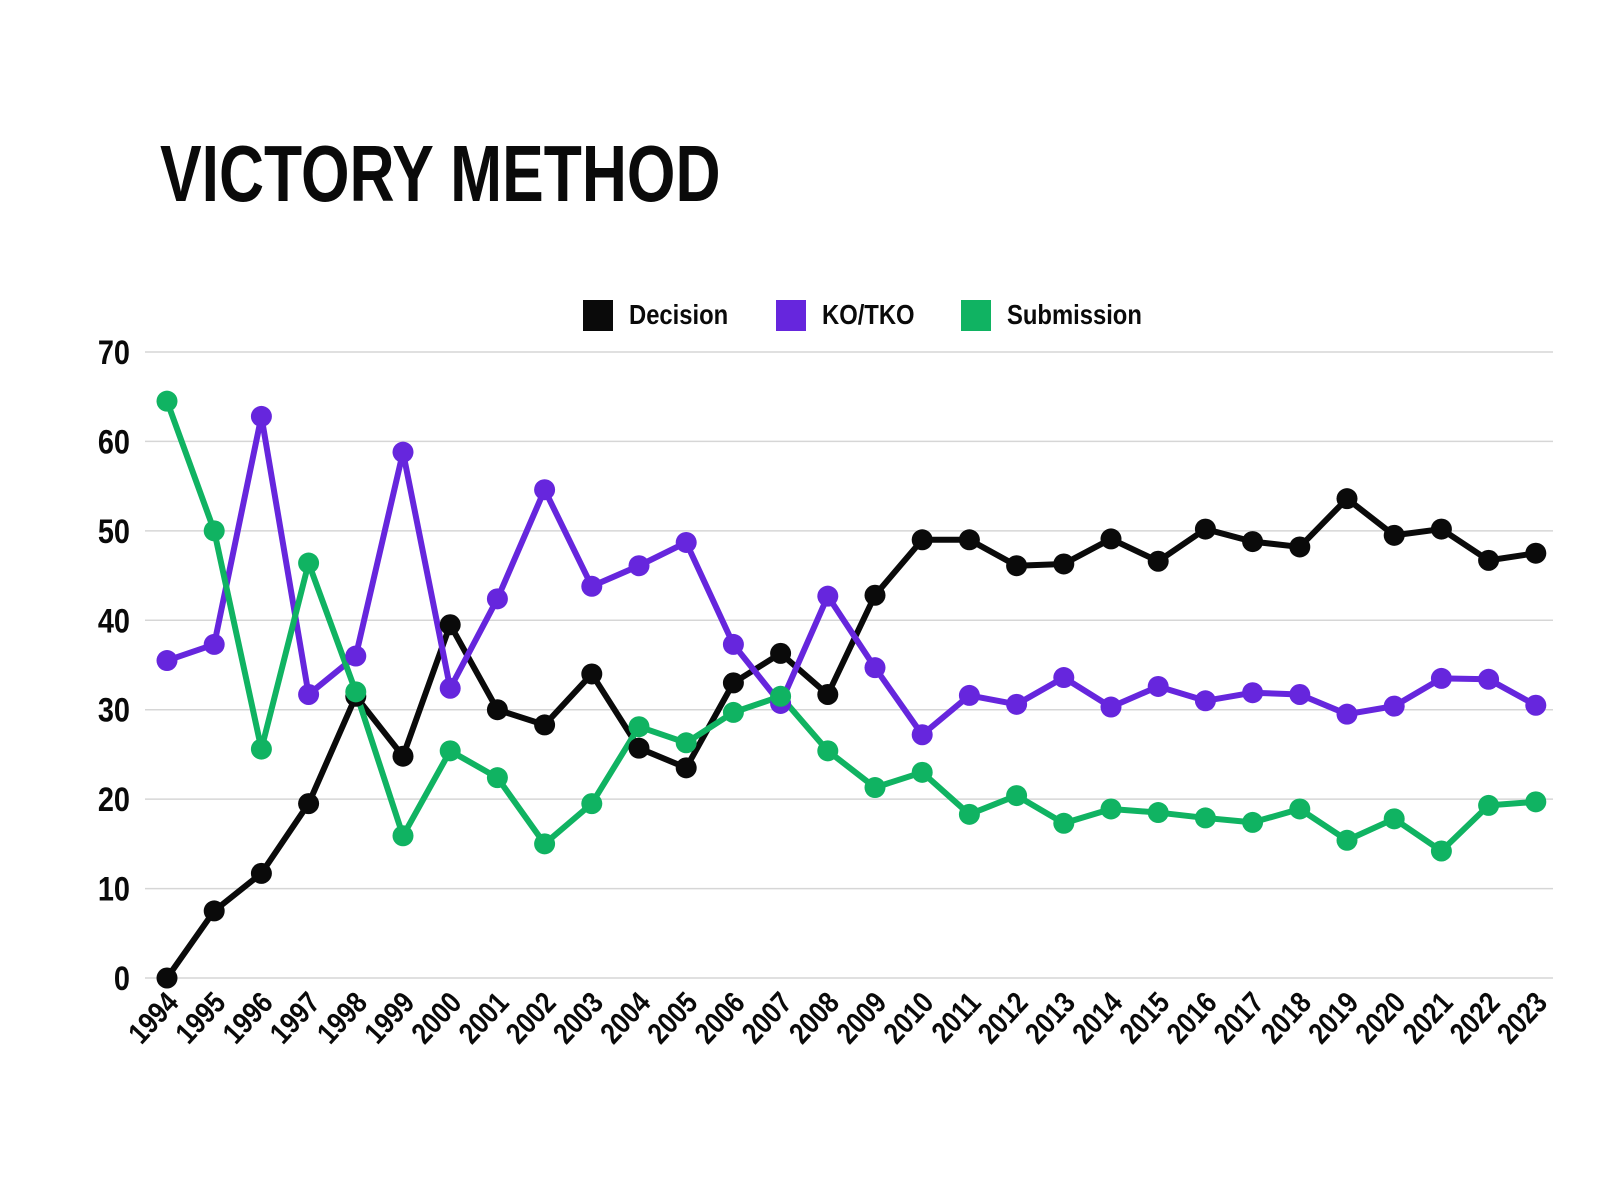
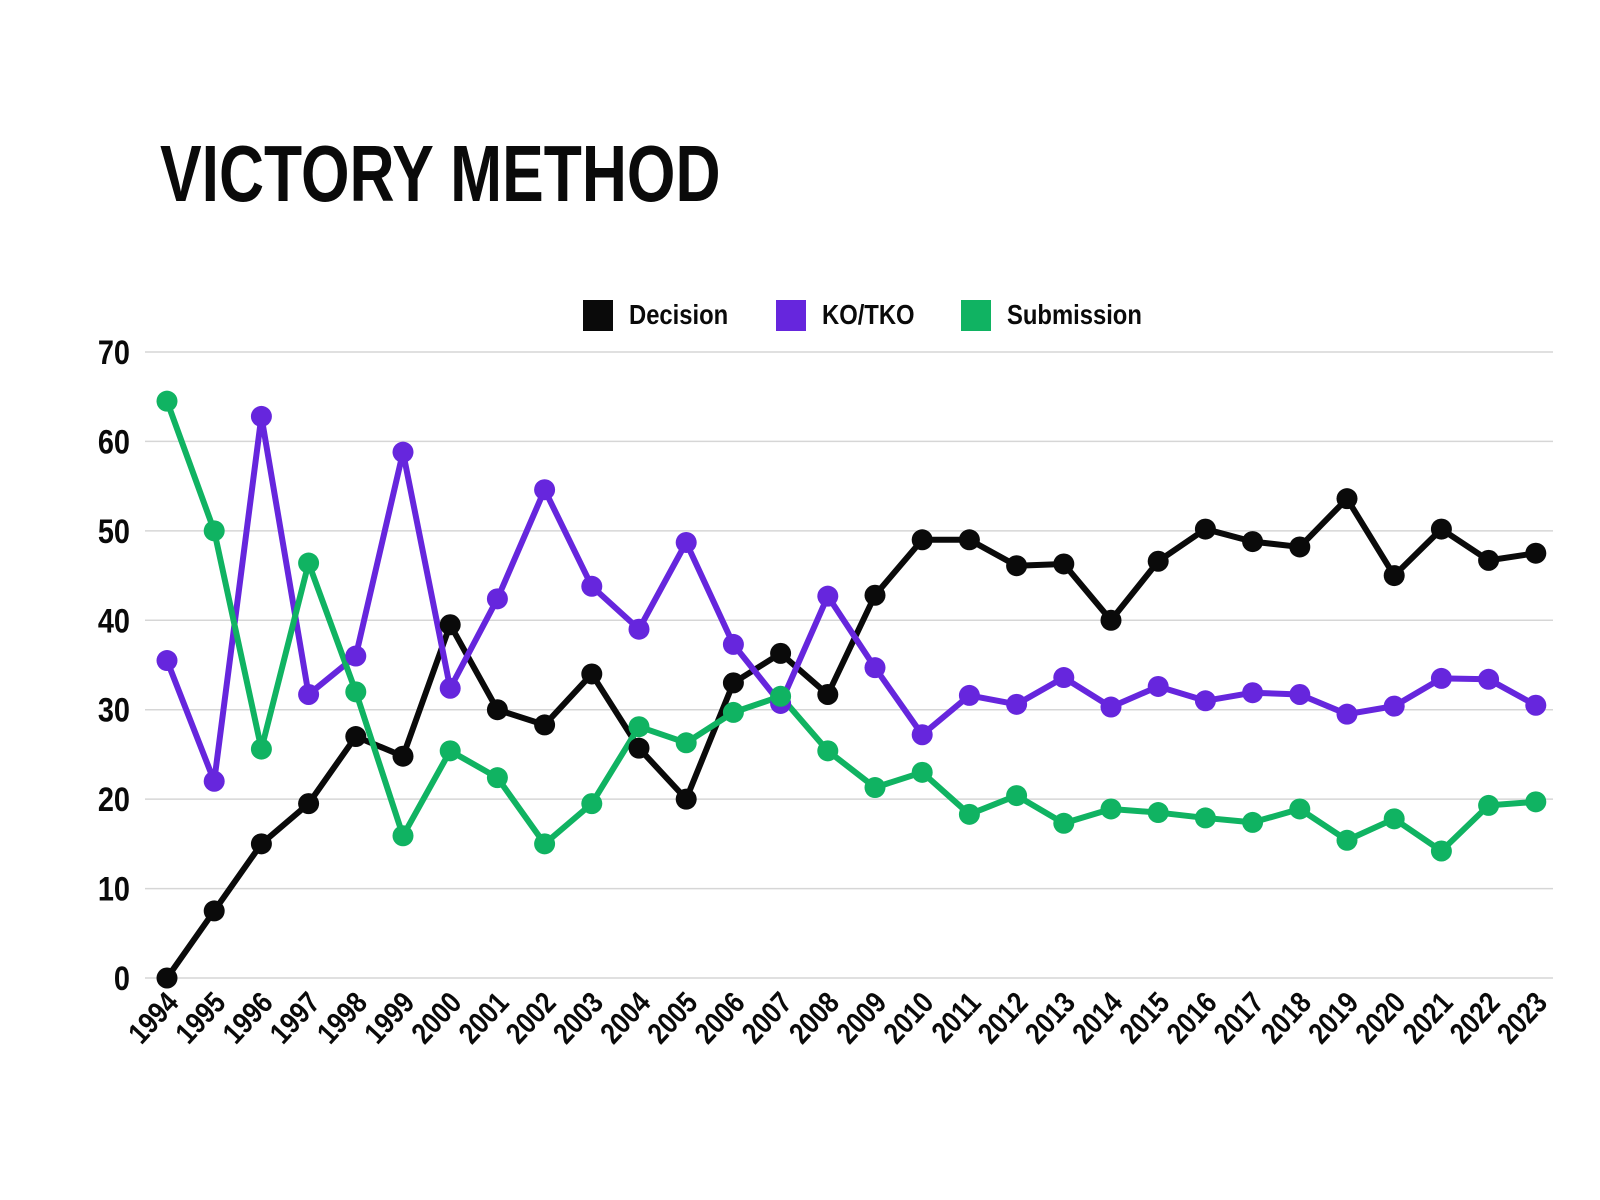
KO/TKO/1995: 37 -> 22
Decision/1996: 12 -> 15
Decision/1998: 32 -> 27
KO/TKO/2004: 46 -> 39
Decision/2005: 24 -> 20
Decision/2014: 49 -> 40
Decision/2020: 50 -> 45
